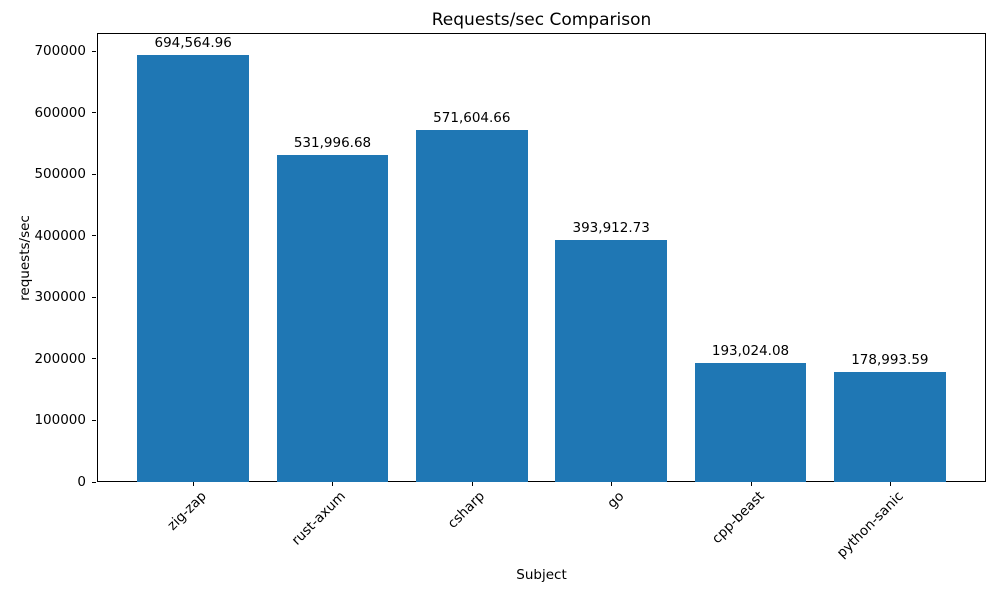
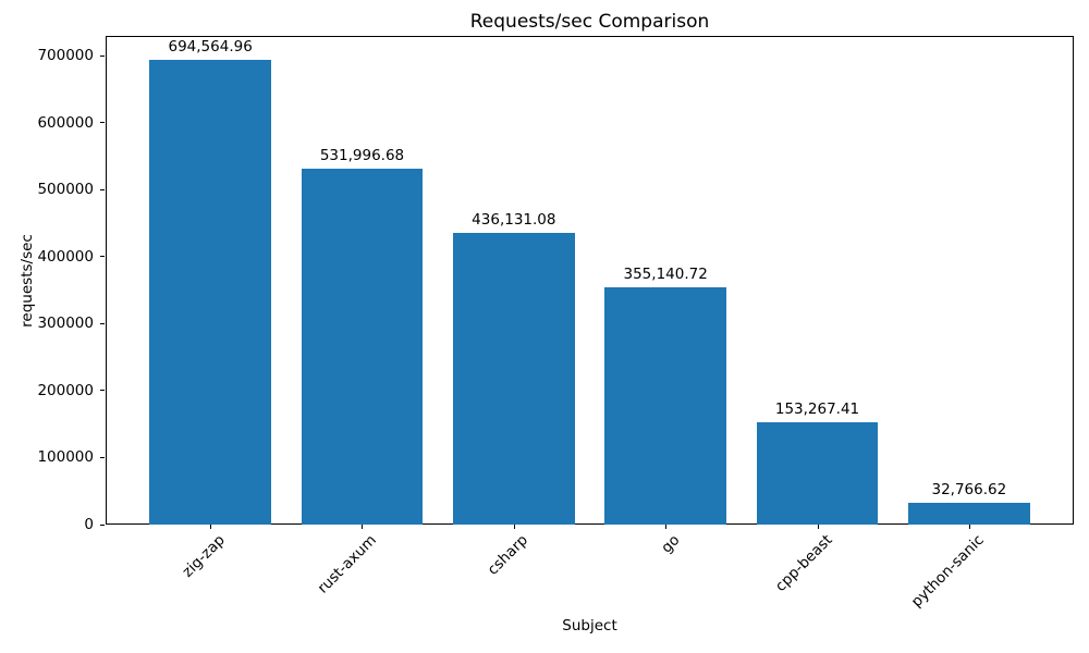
csharp: 571,604.66 -> 436,131.08
go: 393,912.73 -> 355,140.72
cpp-beast: 193,024.08 -> 153,267.41
python-sanic: 178,993.59 -> 32,766.62
